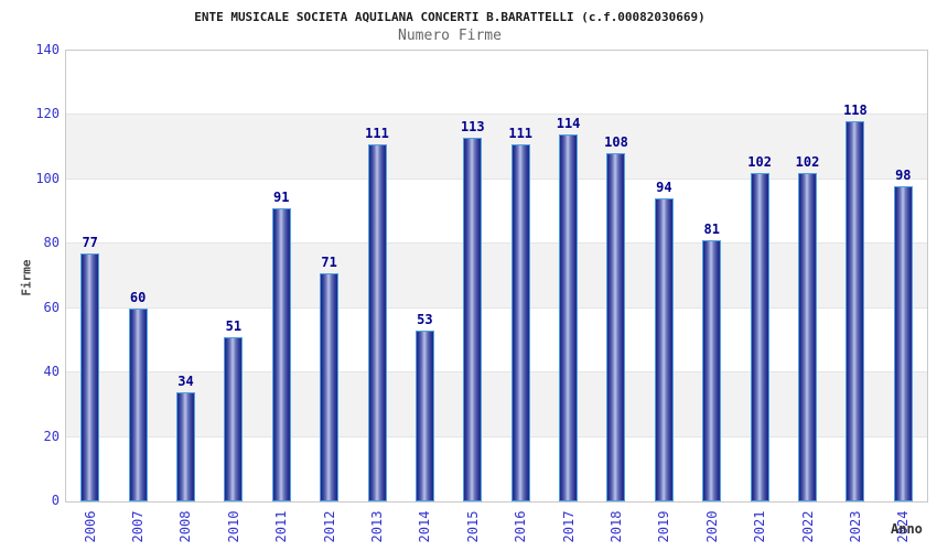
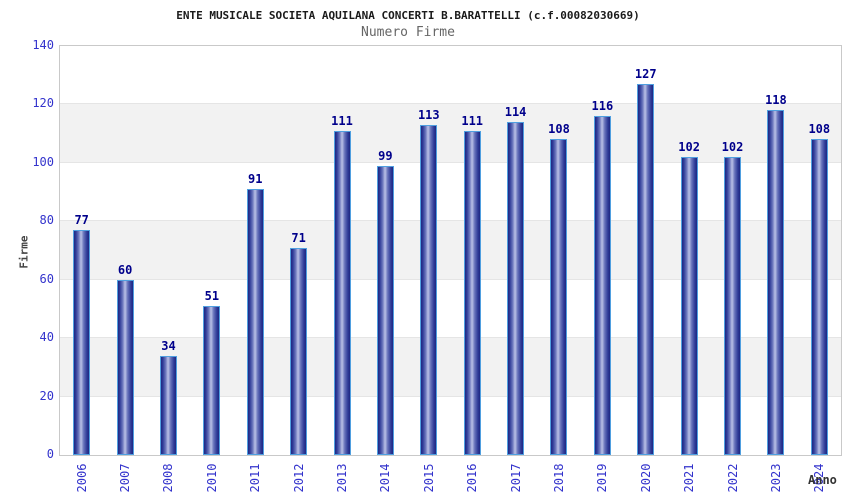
2014: 53 -> 99
2019: 94 -> 116
2020: 81 -> 127
2024: 98 -> 108
